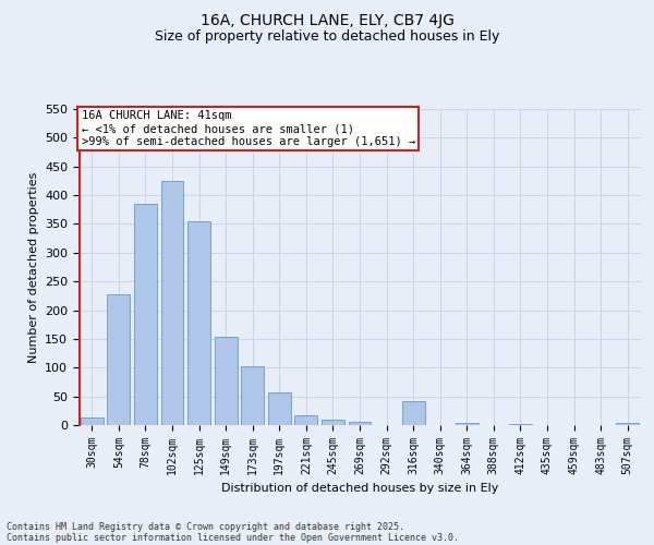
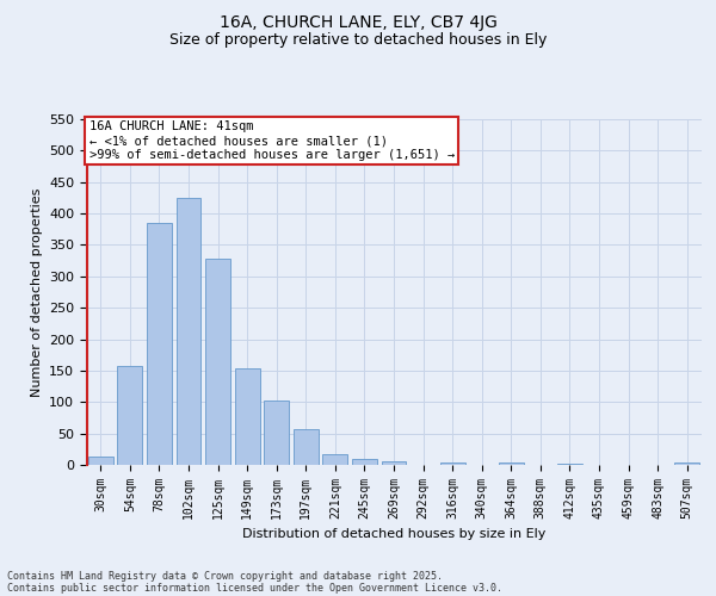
54sqm: 228 -> 157
125sqm: 354 -> 328
316sqm: 42 -> 4
